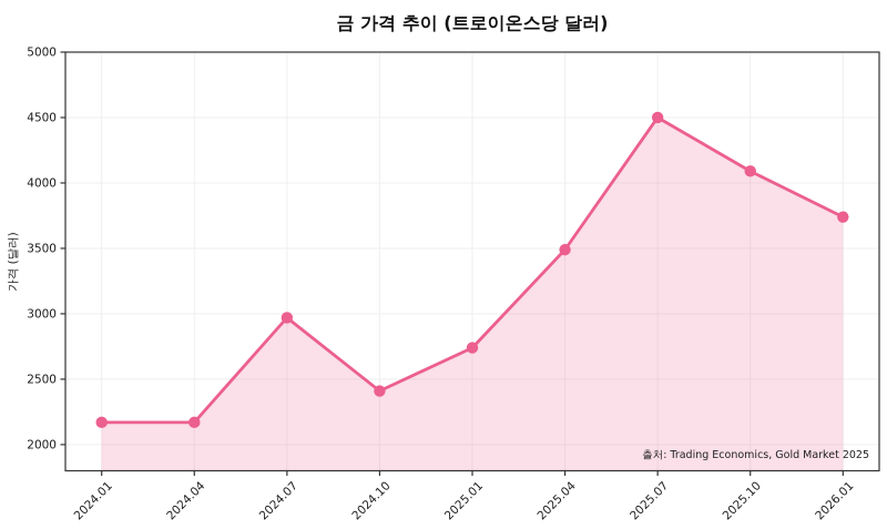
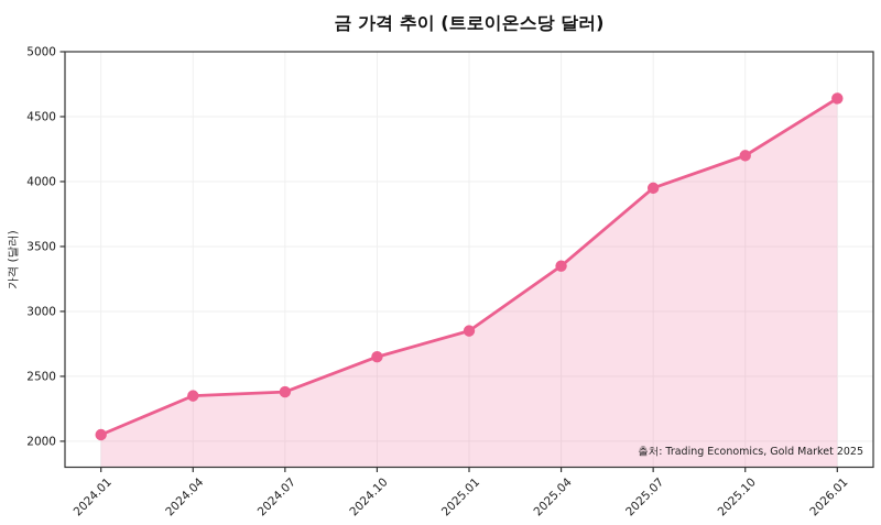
2024.01: 2170 -> 2050
2024.04: 2170 -> 2350
2024.07: 2970 -> 2380
2024.10: 2410 -> 2650
2025.01: 2740 -> 2850
2025.04: 3490 -> 3350
2025.07: 4500 -> 3950
2025.10: 4090 -> 4200
2026.01: 3740 -> 4640
